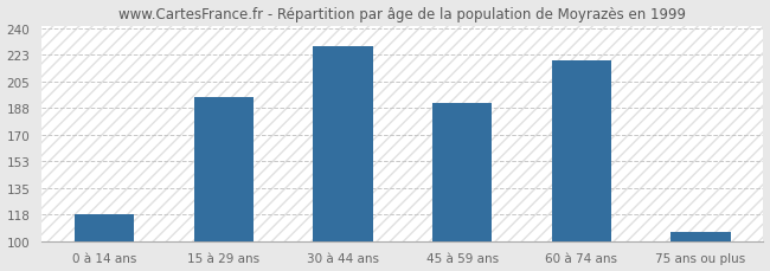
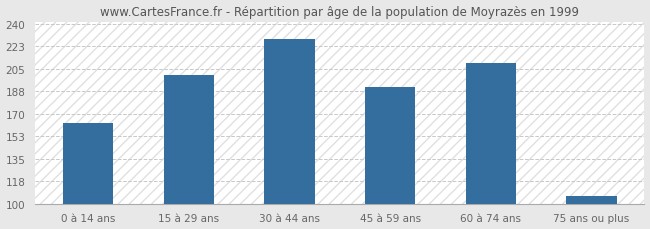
0 à 14 ans: 118 -> 163
15 à 29 ans: 195 -> 200
60 à 74 ans: 219 -> 210
